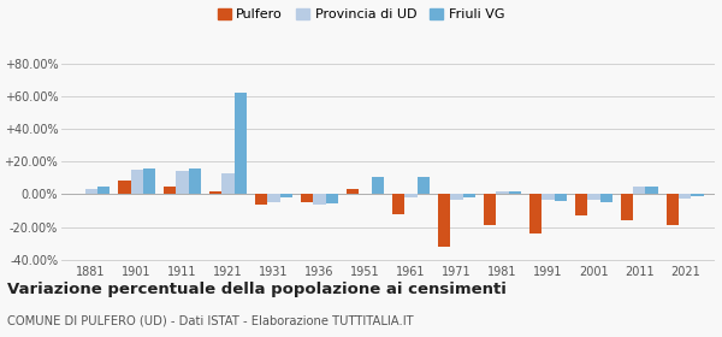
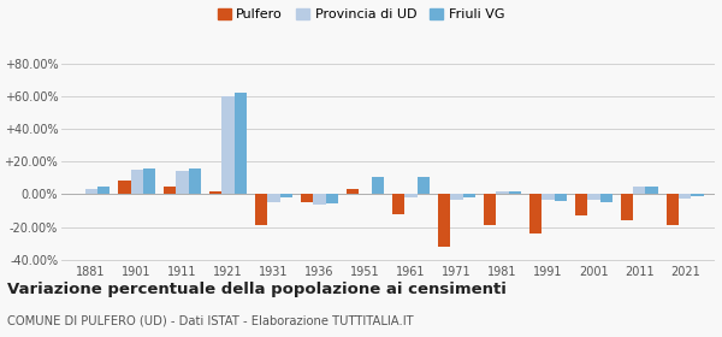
Provincia di UD/1921: 13% -> 60%
Pulfero/1931: -6% -> -19%
